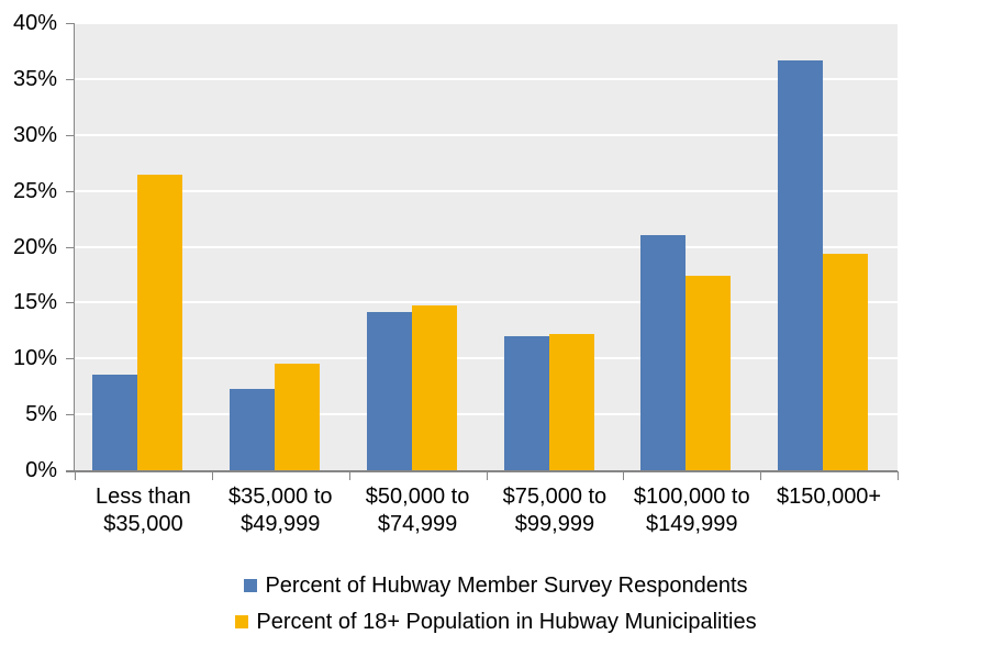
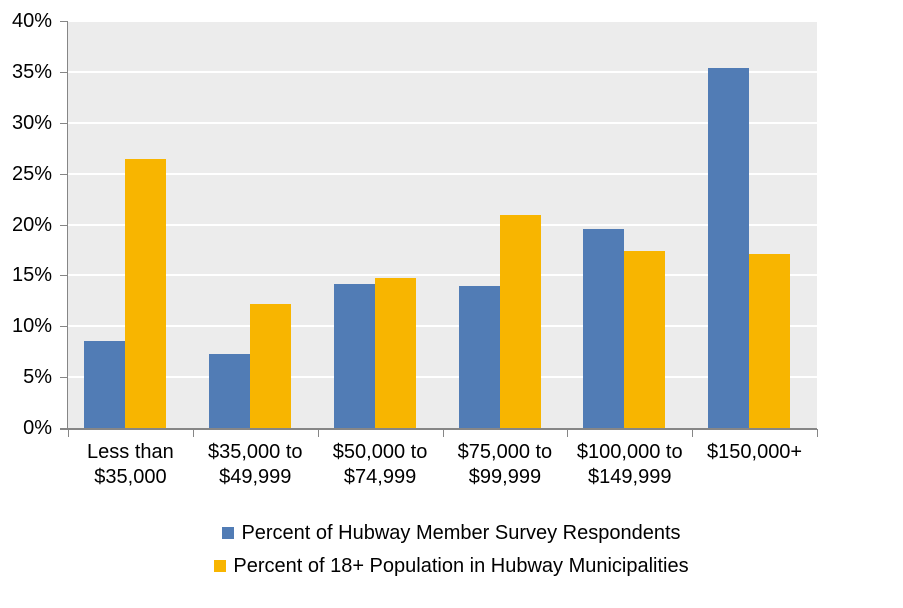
Percent of 18+ Population in Hubway Municipalities/$35,000 to $49,999: 9.5% -> 12.2%
Percent of Hubway Member Survey Respondents/$75,000 to $99,999: 12.0% -> 14.0%
Percent of 18+ Population in Hubway Municipalities/$75,000 to $99,999: 12.2% -> 20.9%
Percent of Hubway Member Survey Respondents/$100,000 to $149,999: 21.0% -> 19.6%
Percent of Hubway Member Survey Respondents/$150,000+: 36.7% -> 35.4%
Percent of 18+ Population in Hubway Municipalities/$150,000+: 19.4% -> 17.1%
